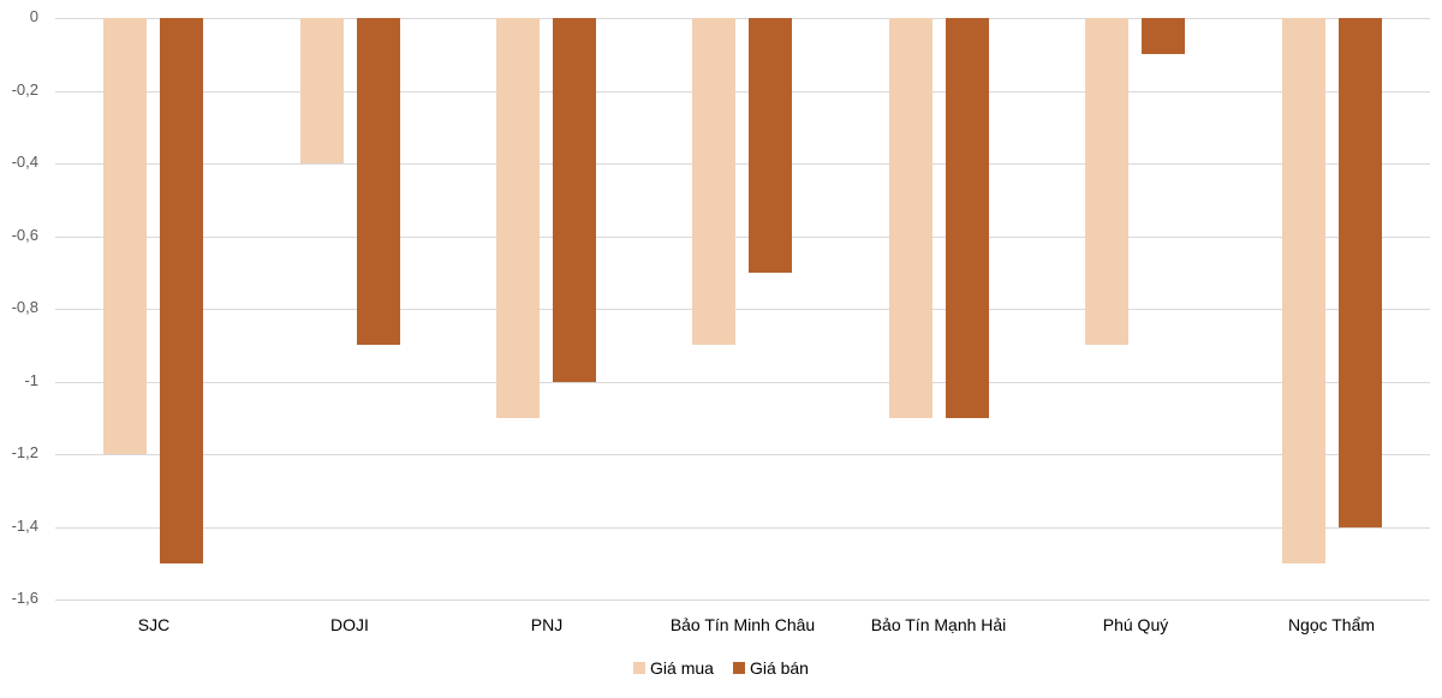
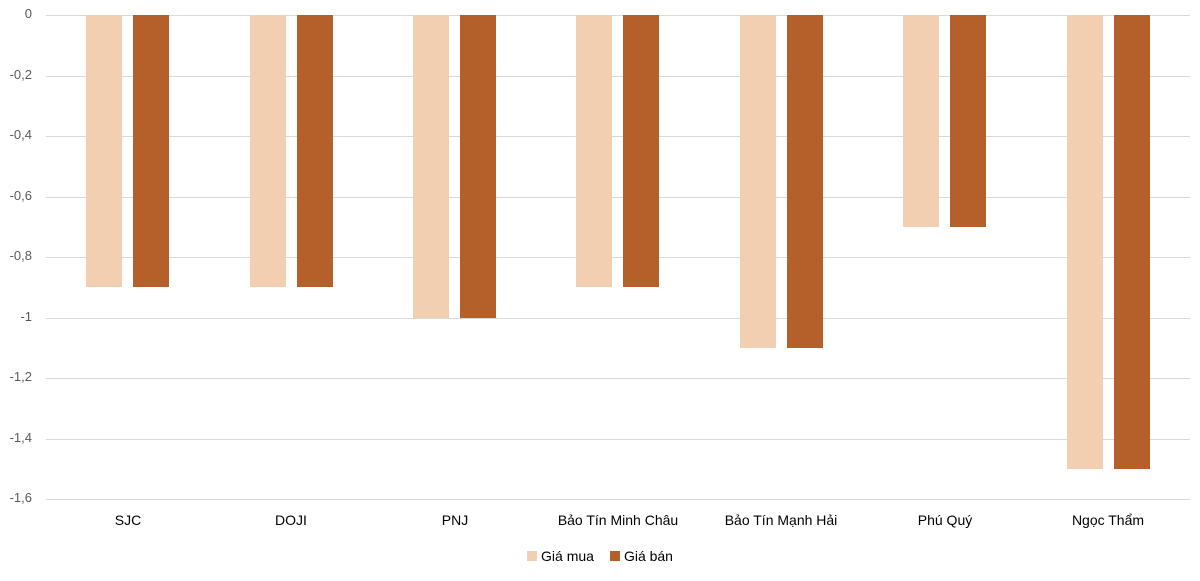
Giá mua/SJC: -1,2 -> -0,9
Giá bán/SJC: -1,5 -> -0,9
Giá mua/DOJI: -0,4 -> -0,9
Giá mua/PNJ: -1,1 -> -1,0
Giá bán/Bảo Tín Minh Châu: -0,7 -> -0,9
Giá mua/Phú Quý: -0,9 -> -0,7
Giá bán/Phú Quý: -0,1 -> -0,7
Giá bán/Ngọc Thẩm: -1,4 -> -1,5
